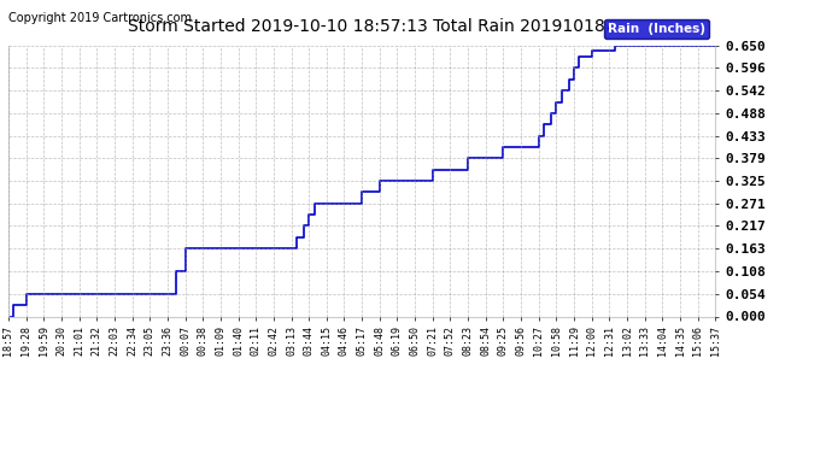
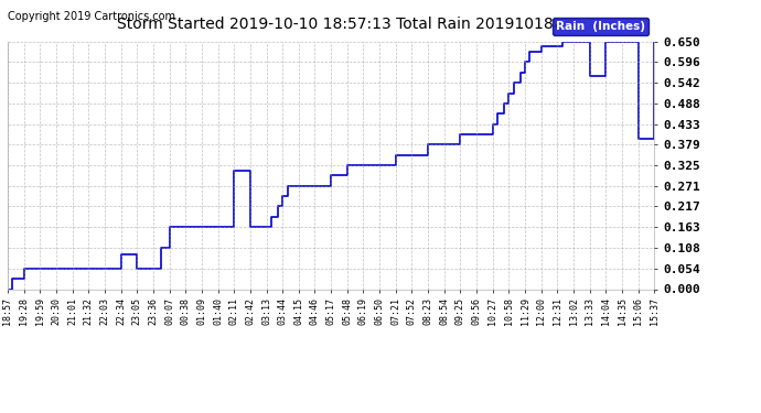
22:34: 0.054 -> 0.090
02:11: 0.163 -> 0.310
13:33: 0.650 -> 0.560
15:06: 0.650 -> 0.395
